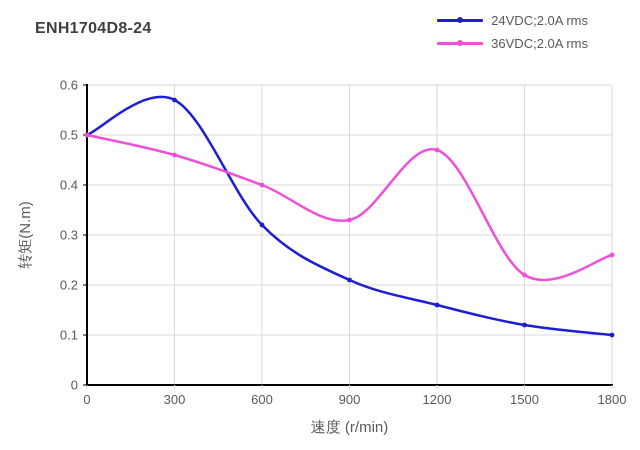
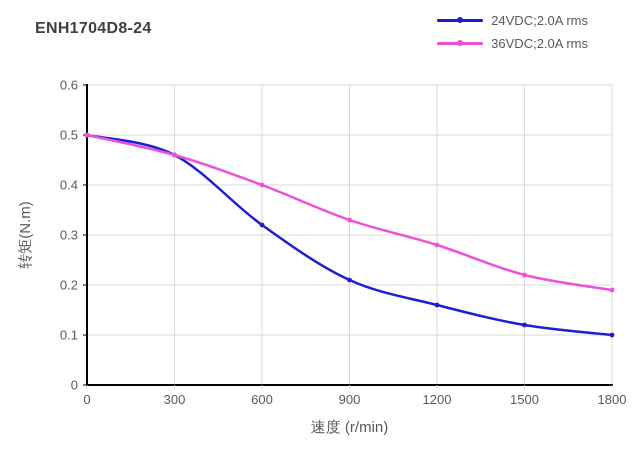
24VDC;2.0A rms/300: 0.57 -> 0.46
36VDC;2.0A rms/1200: 0.47 -> 0.28
36VDC;2.0A rms/1800: 0.26 -> 0.19
